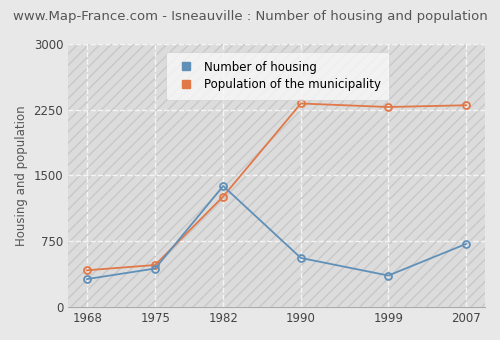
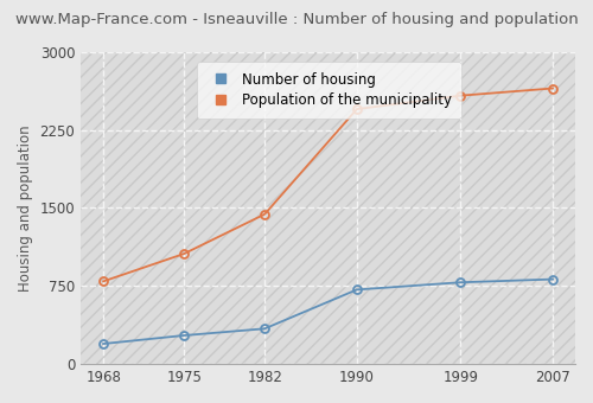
Number of housing/1968: 320 -> 200
Population of the municipality/1968: 420 -> 800
Number of housing/1975: 440 -> 280
Population of the municipality/1975: 480 -> 1060
Number of housing/1982: 1380 -> 340
Population of the municipality/1982: 1260 -> 1440
Number of housing/1990: 560 -> 720
Population of the municipality/1990: 2320 -> 2450
Number of housing/1999: 360 -> 780
Population of the municipality/1999: 2280 -> 2580
Number of housing/2007: 720 -> 820
Population of the municipality/2007: 2300 -> 2650
